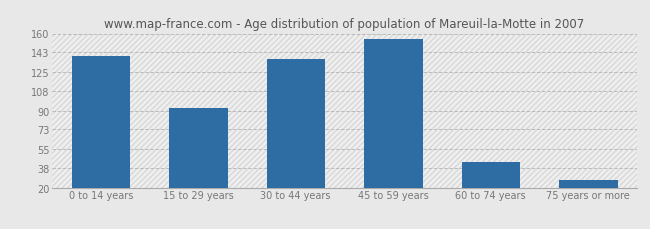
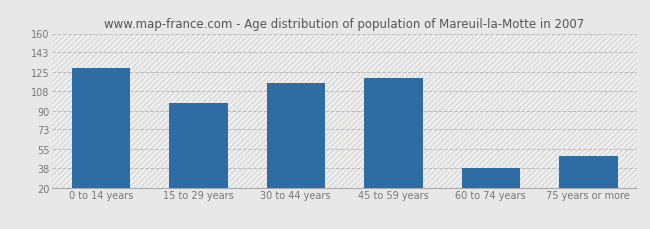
0 to 14 years: 140 -> 129
15 to 29 years: 92 -> 97
30 to 44 years: 137 -> 115
45 to 59 years: 155 -> 120
60 to 74 years: 43 -> 38
75 years or more: 27 -> 49
